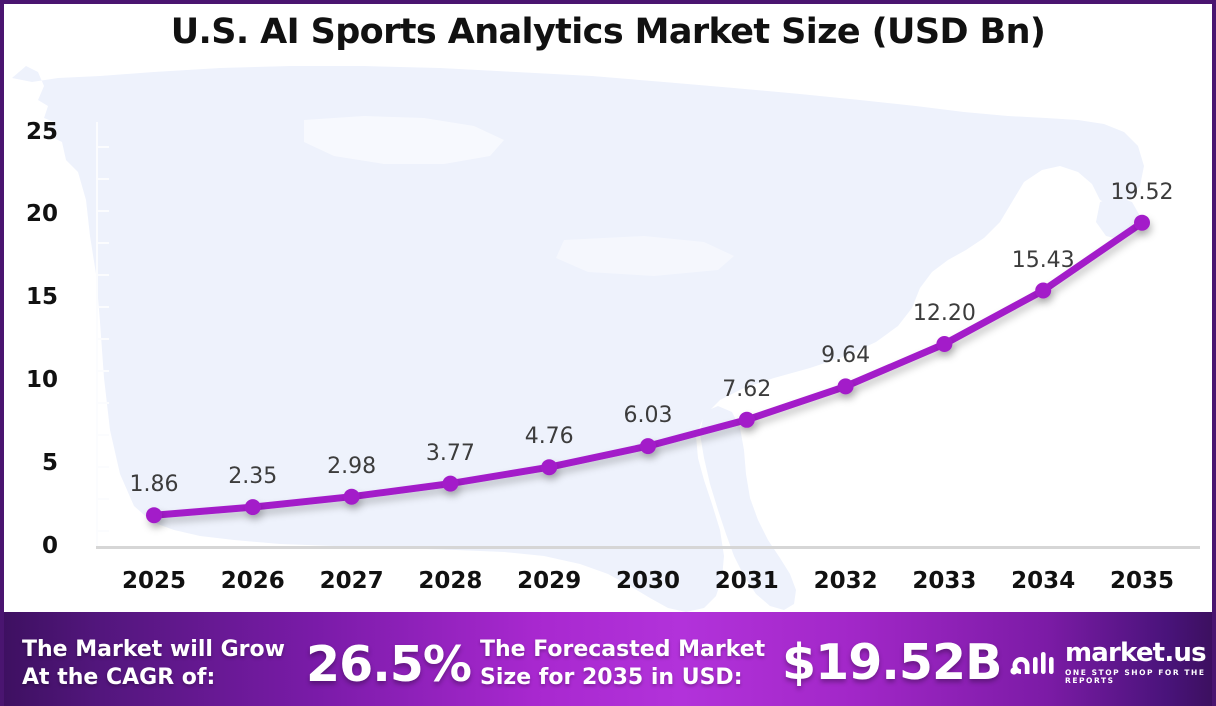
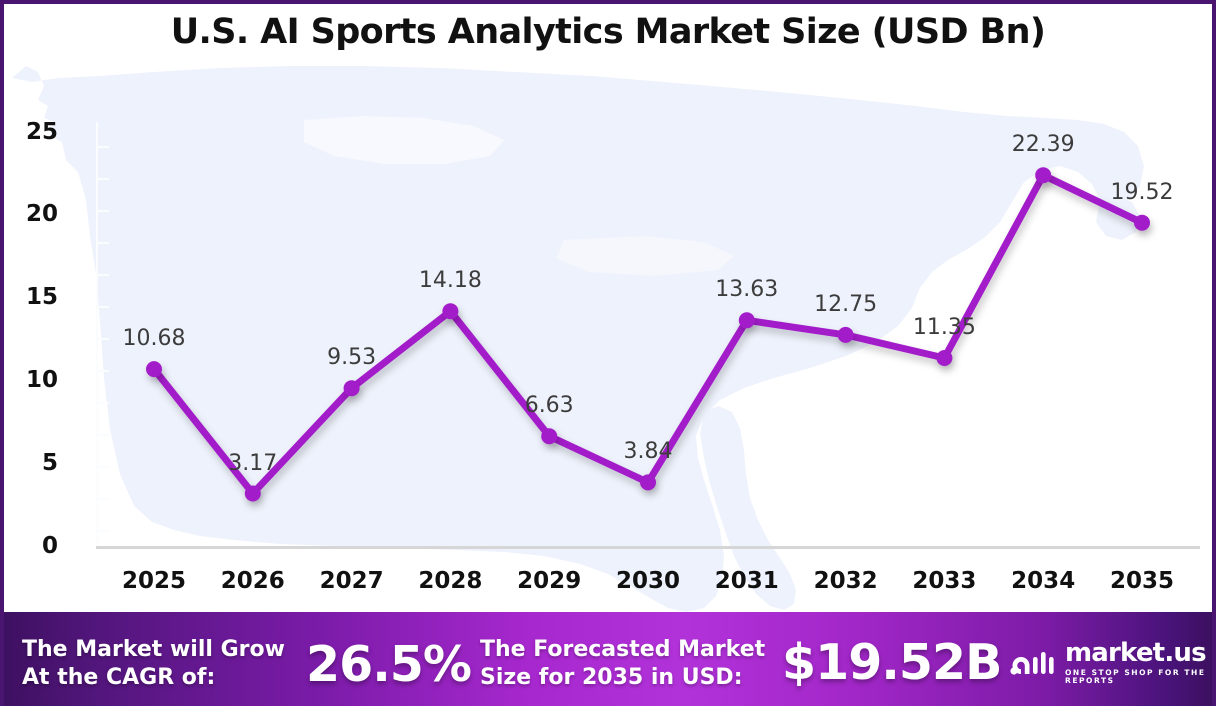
2025: 1.86 -> 10.68
2026: 2.35 -> 3.17
2027: 2.98 -> 9.53
2028: 3.77 -> 14.18
2029: 4.76 -> 6.63
2030: 6.03 -> 3.84
2031: 7.62 -> 13.63
2032: 9.64 -> 12.75
2033: 12.20 -> 11.35
2034: 15.43 -> 22.39
